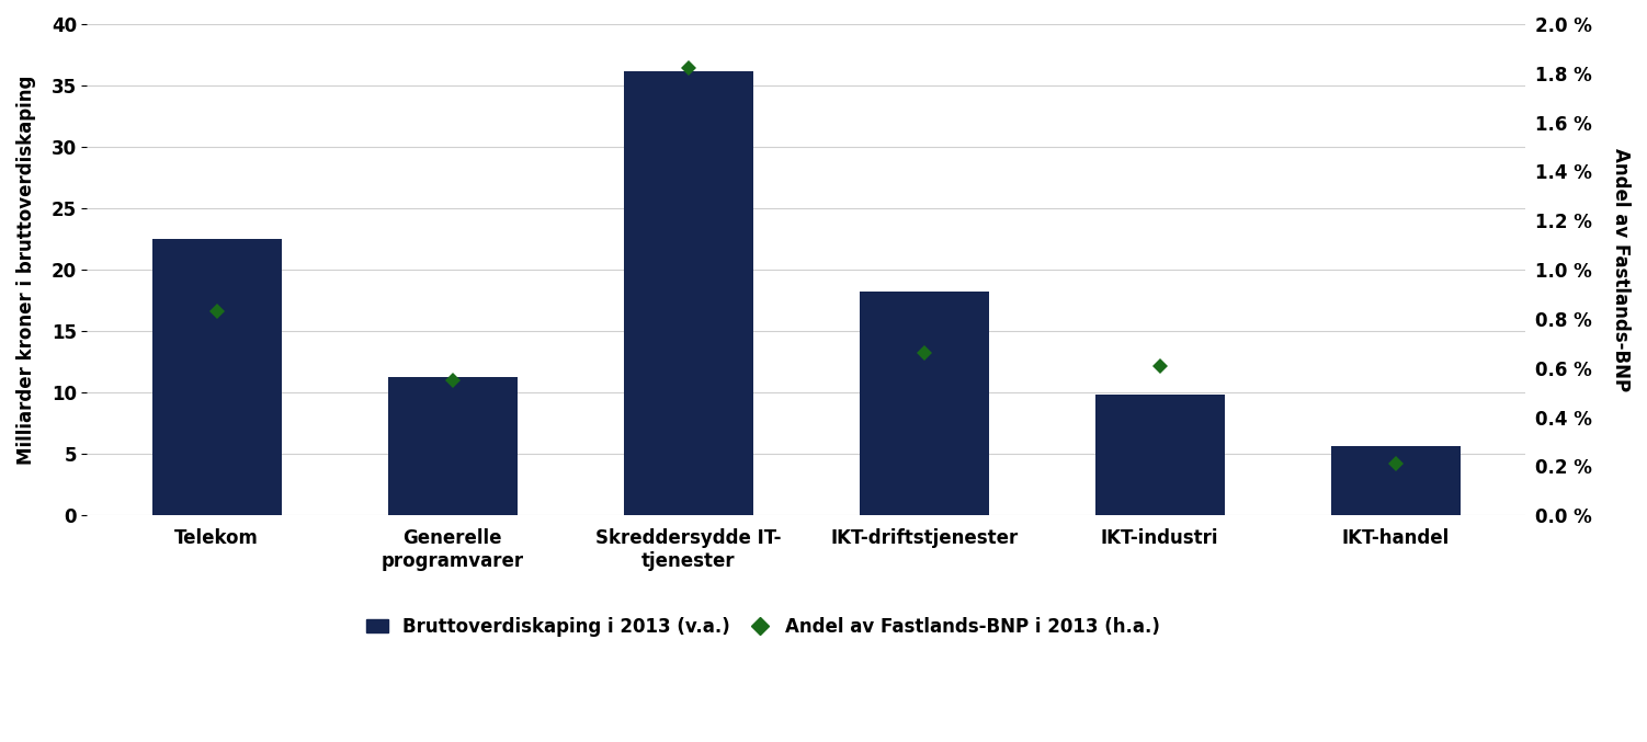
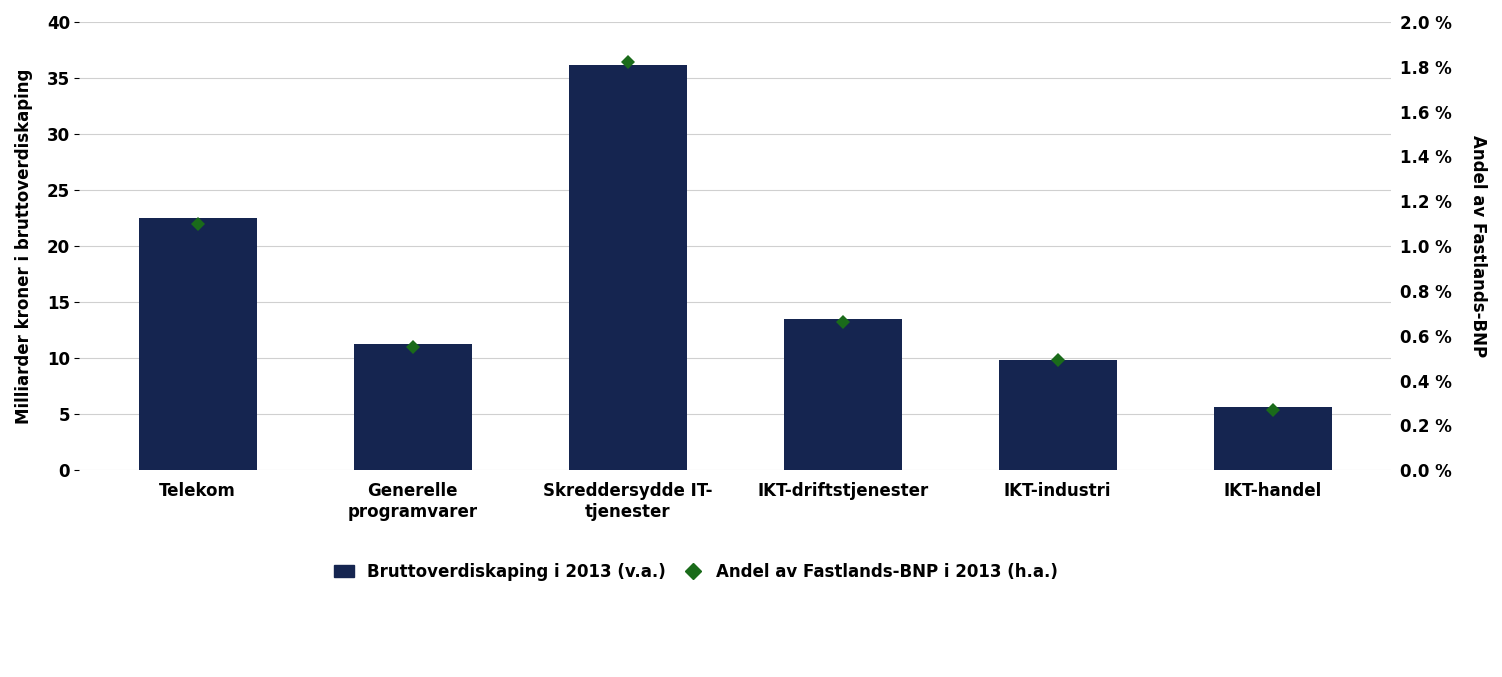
Andel av Fastlands-BNP i 2013 (h.a.)/Telekom: 0.83 % -> 1.10 %
Bruttoverdiskaping i 2013 (v.a.)/IKT-driftstjenester: 18.2 -> 13.5
Andel av Fastlands-BNP i 2013 (h.a.)/IKT-industri: 0.61 % -> 0.49 %
Andel av Fastlands-BNP i 2013 (h.a.)/IKT-handel: 0.21 % -> 0.27 %
